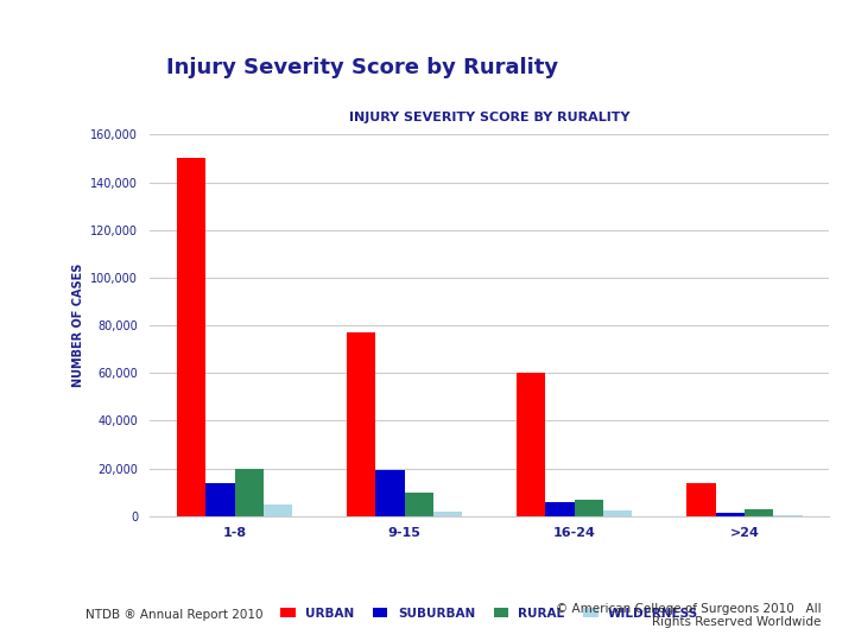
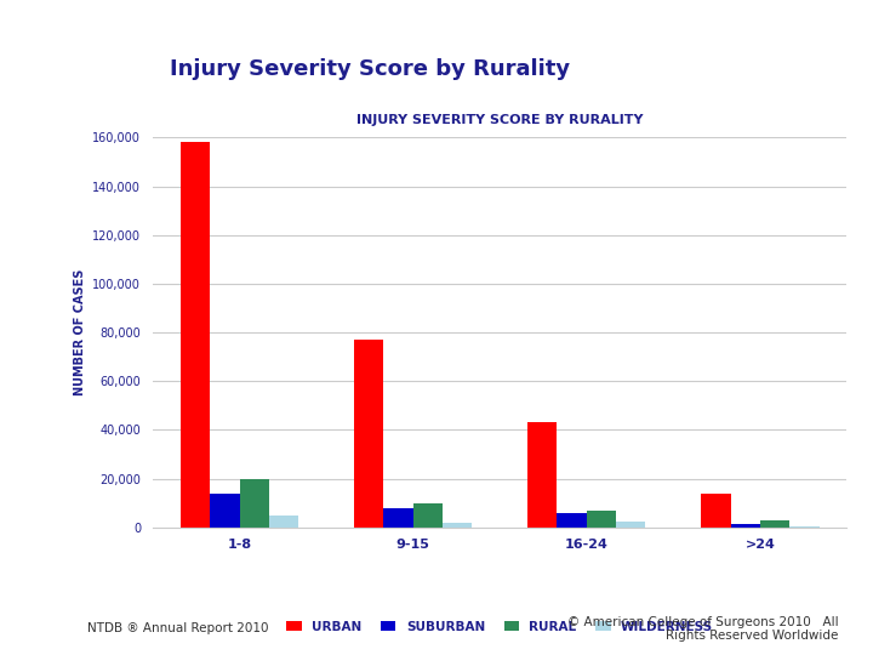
URBAN/1-8: 150,000 -> 158,000
SUBURBAN/9-15: 19,500 -> 8,000
URBAN/16-24: 60,000 -> 43,000
